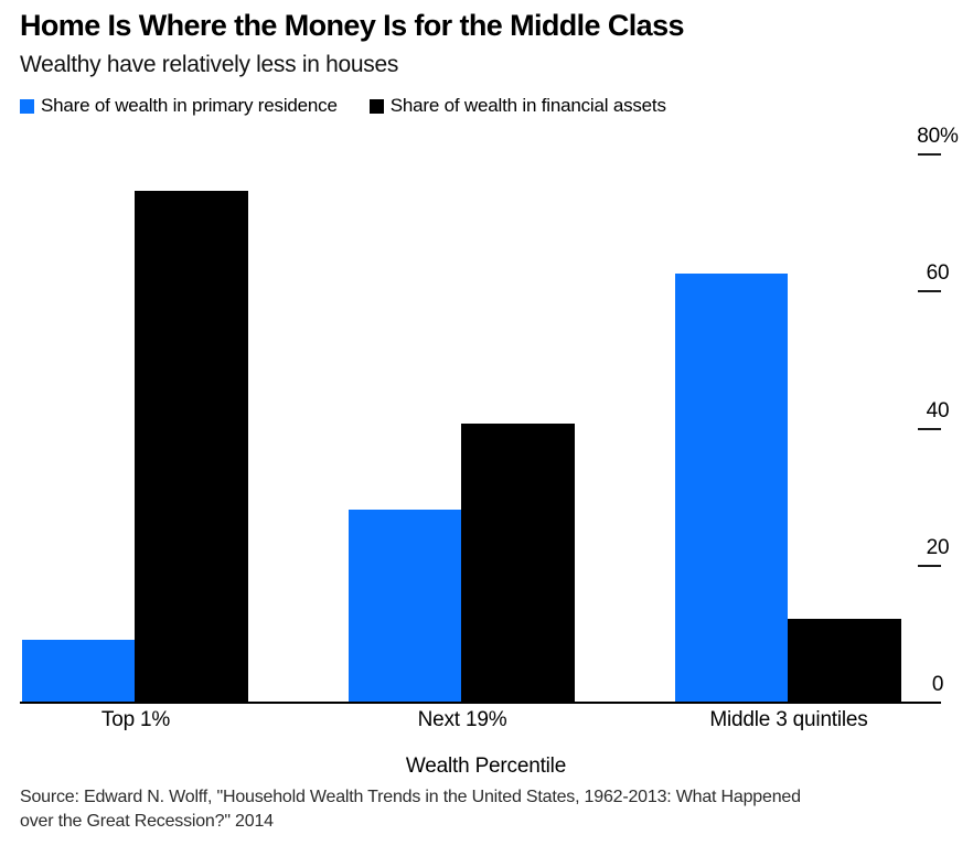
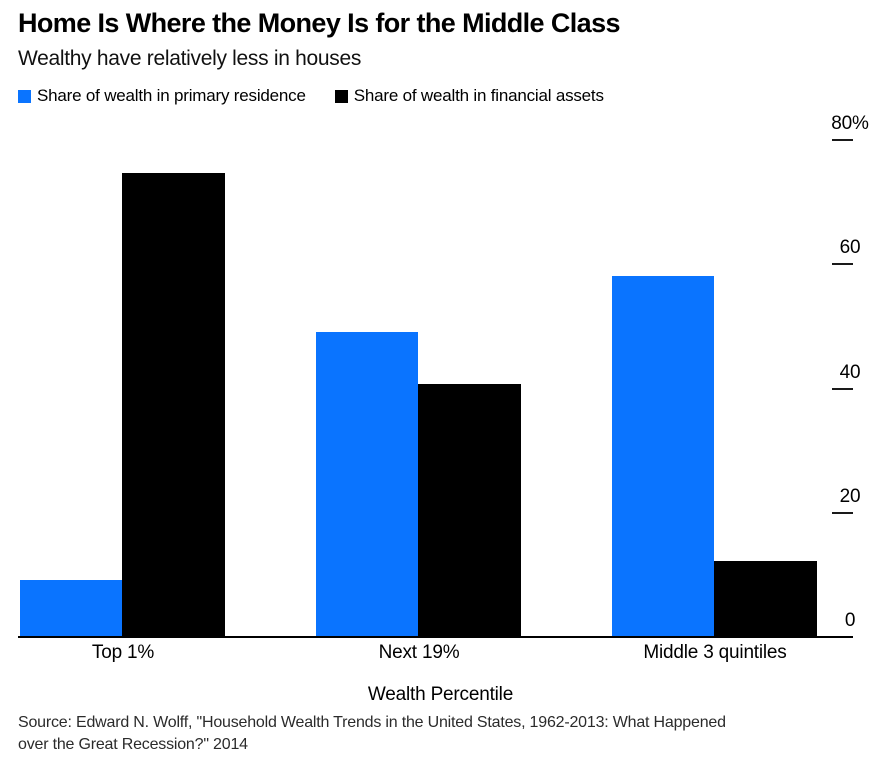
Share of wealth in primary residence/Next 19%: 28 -> 49
Share of wealth in primary residence/Middle 3 quintiles: 62 -> 58
